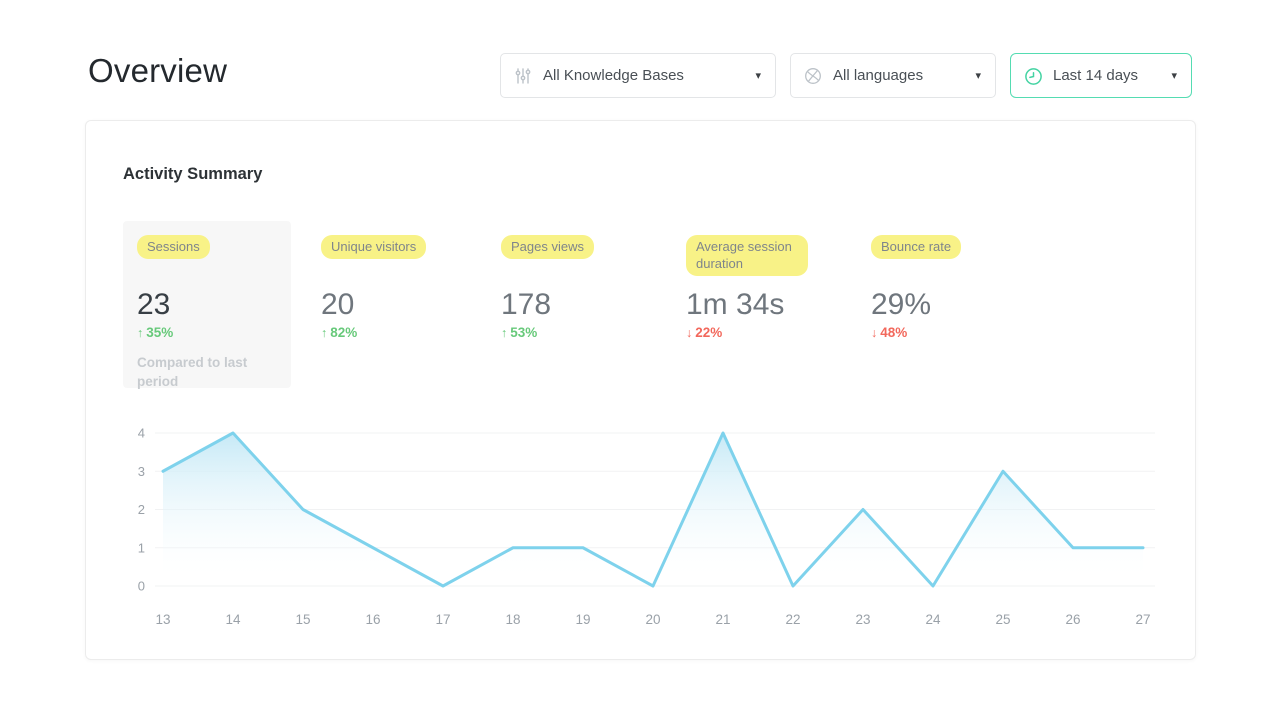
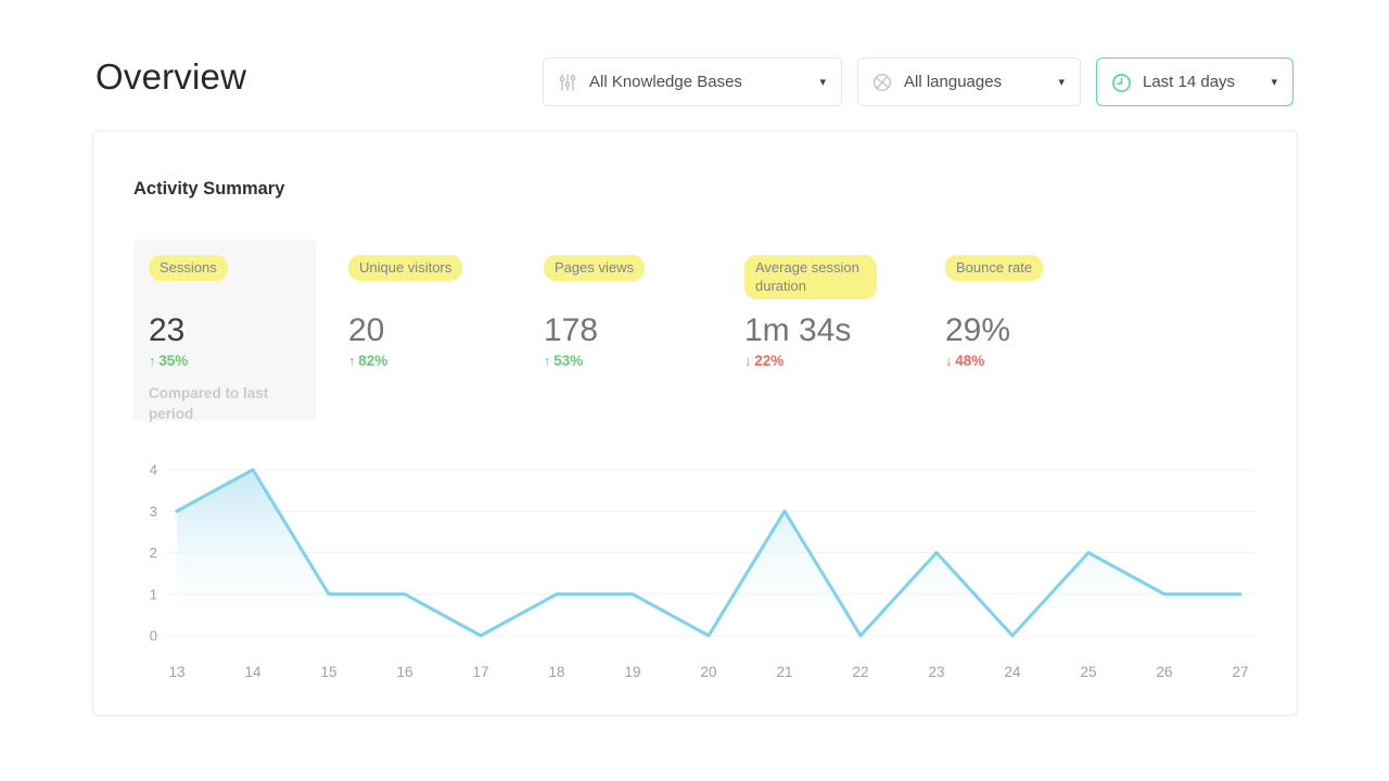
15: 2 -> 1
21: 4 -> 3
25: 3 -> 2
